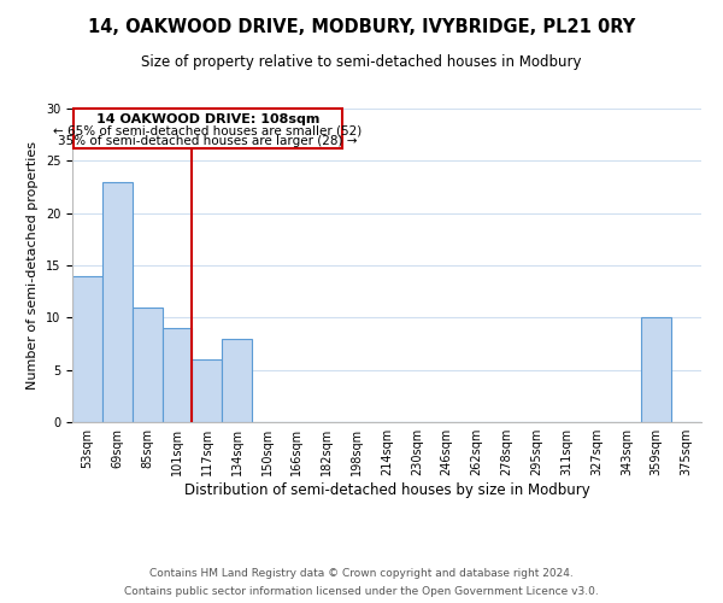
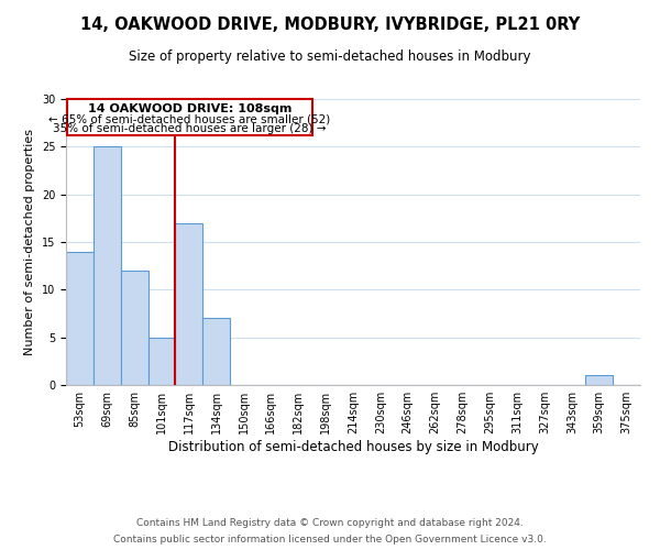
69sqm: 23 -> 25
85sqm: 11 -> 12
101sqm: 9 -> 5
117sqm: 6 -> 17
134sqm: 8 -> 7
359sqm: 10 -> 1
